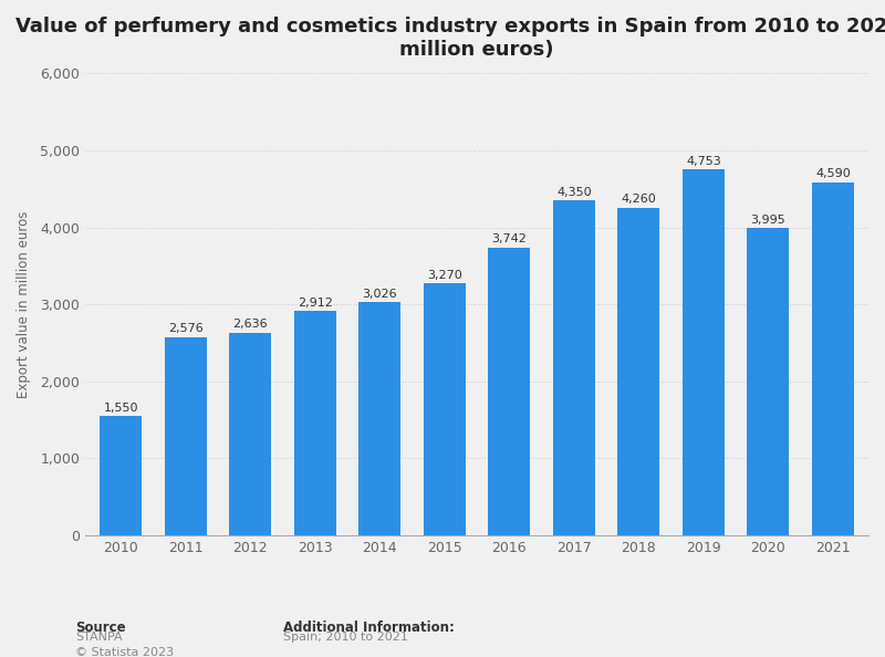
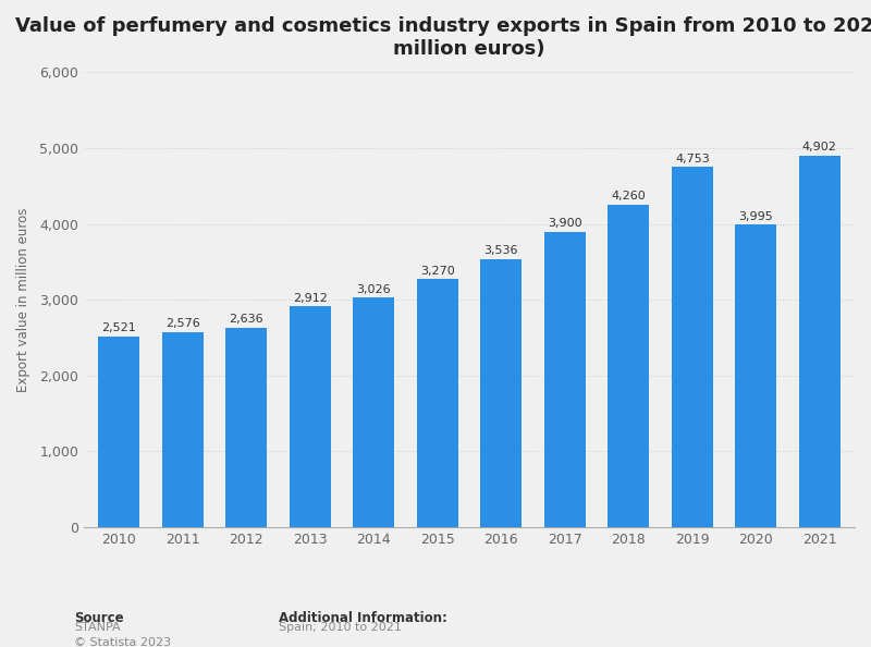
2010: 1,550 -> 2,521
2016: 3,742 -> 3,536
2017: 4,350 -> 3,900
2021: 4,590 -> 4,902
